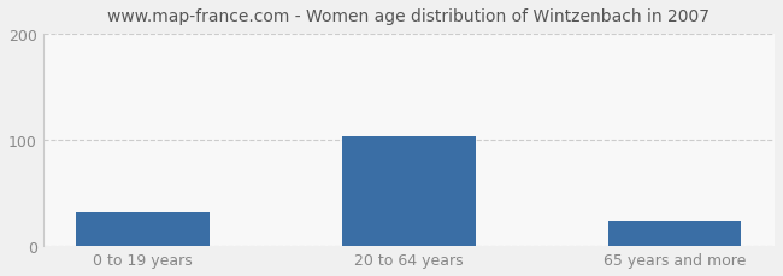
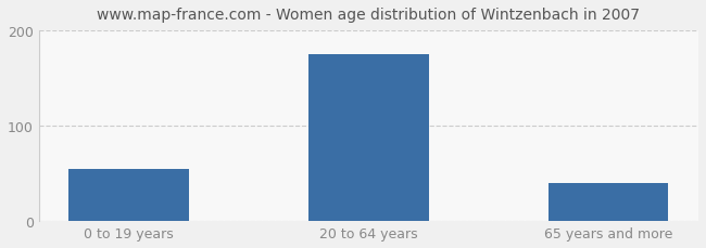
0 to 19 years: 32 -> 55
20 to 64 years: 104 -> 175
65 years and more: 24 -> 40
